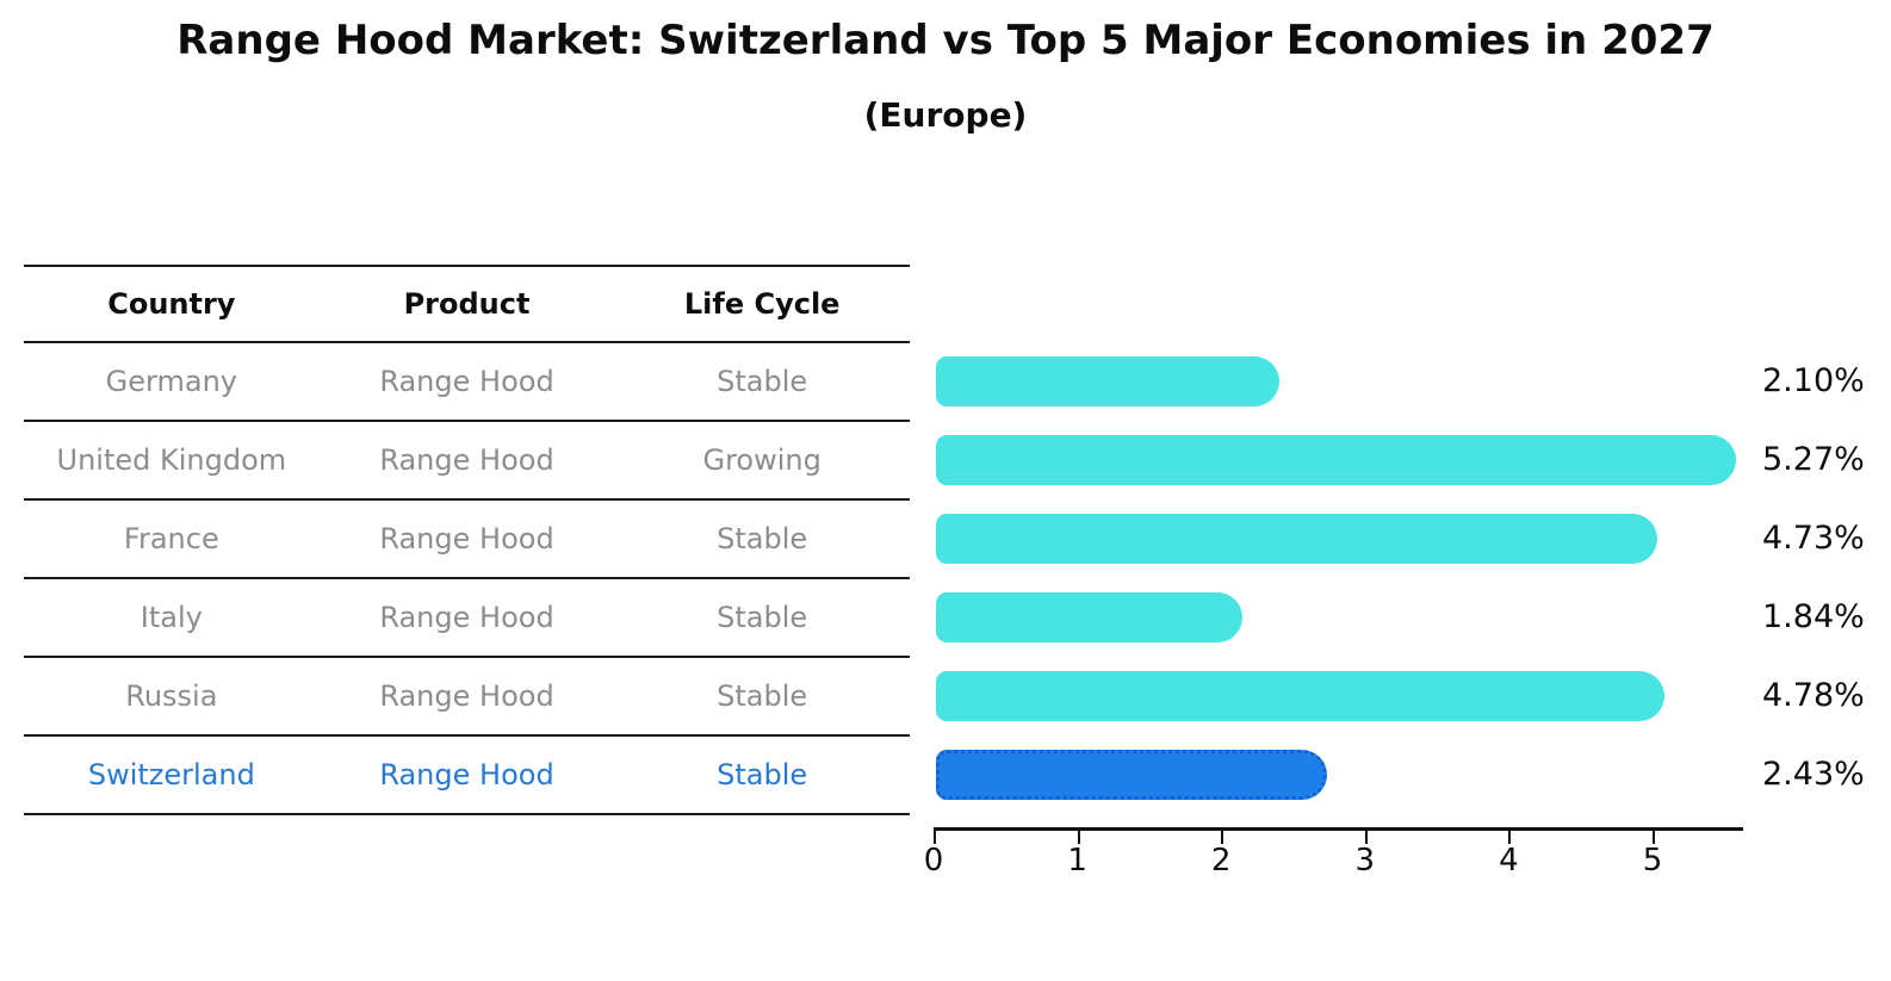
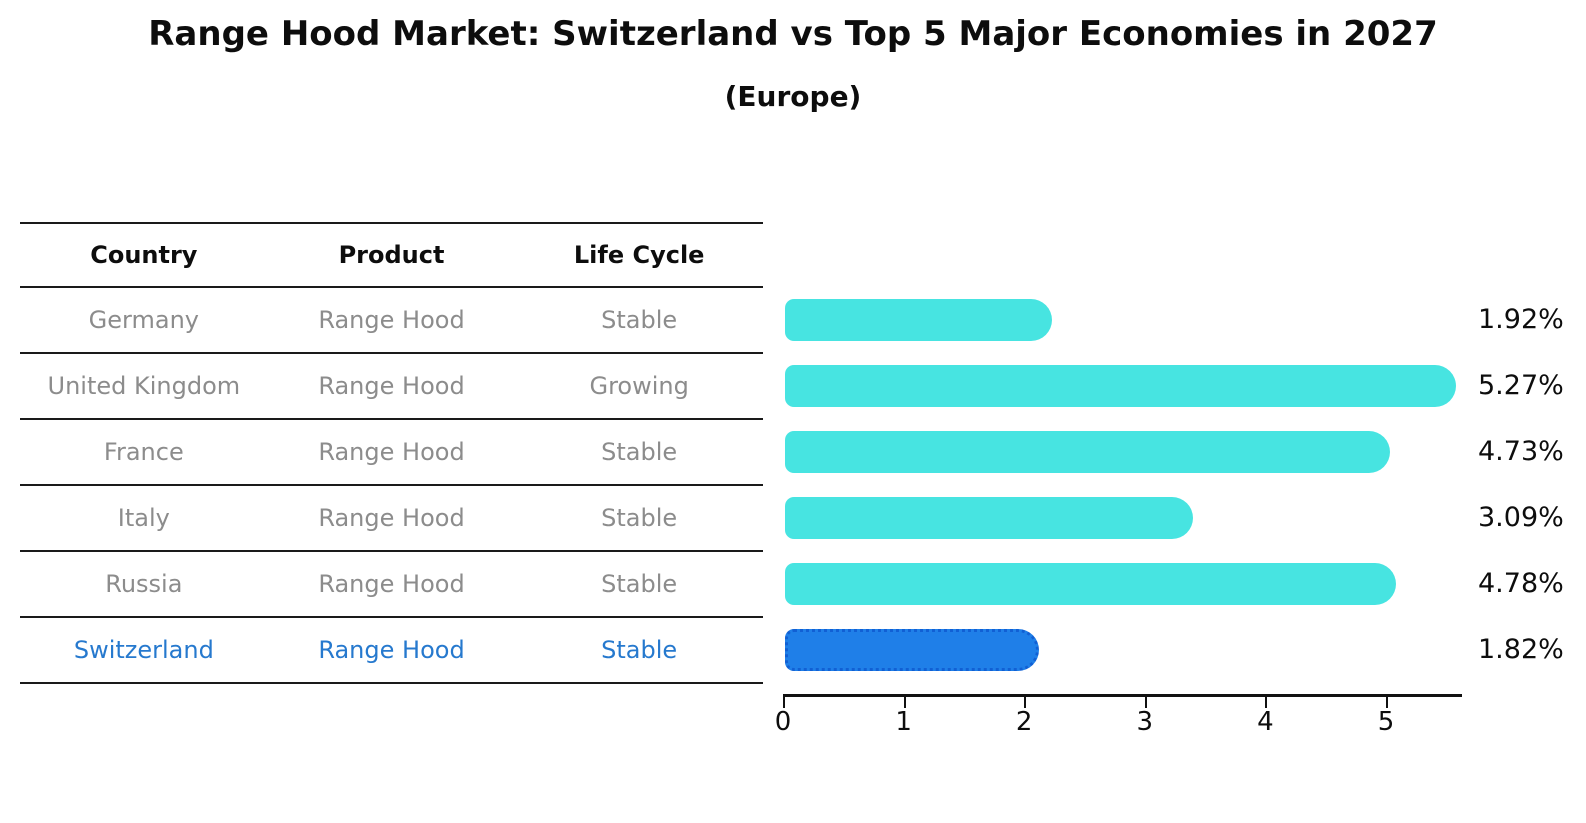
Germany: 2.10% -> 1.92%
Italy: 1.84% -> 3.09%
Switzerland: 2.43% -> 1.82%
